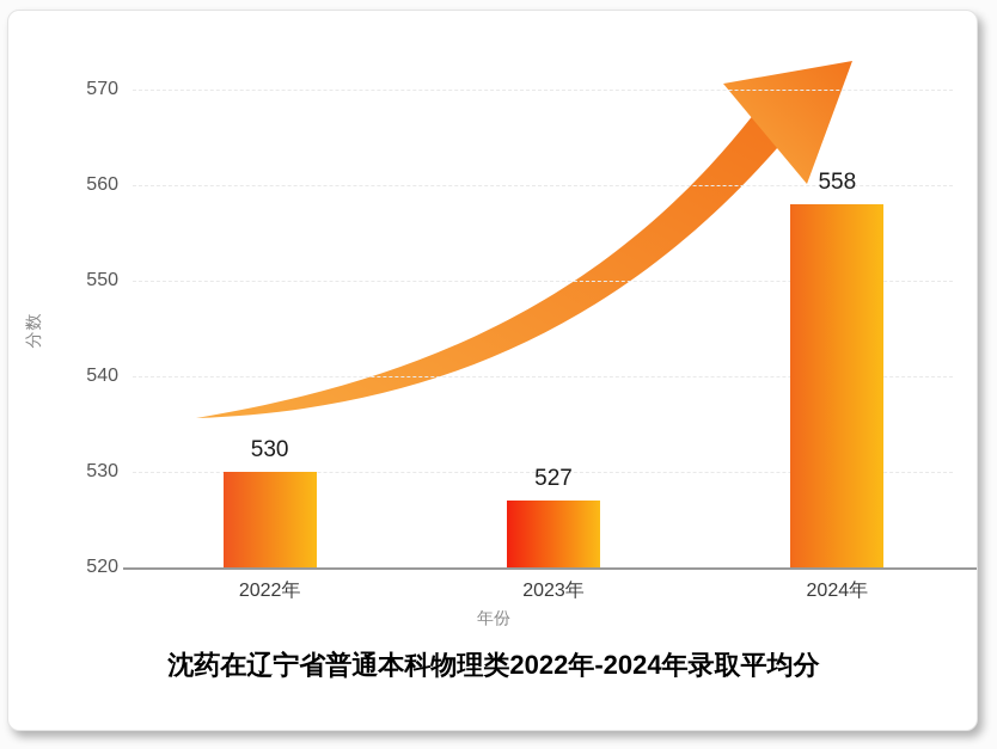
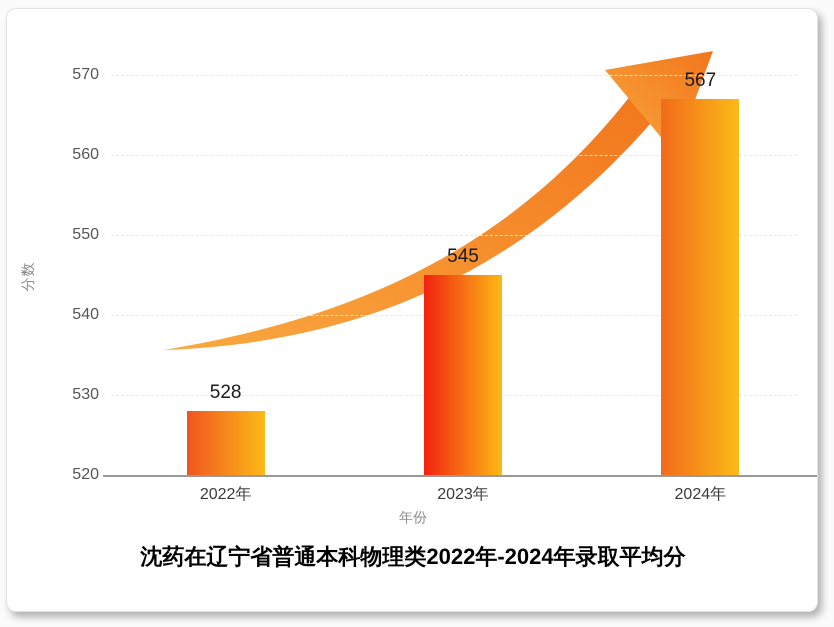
2022年: 530 -> 528
2023年: 527 -> 545
2024年: 558 -> 567
